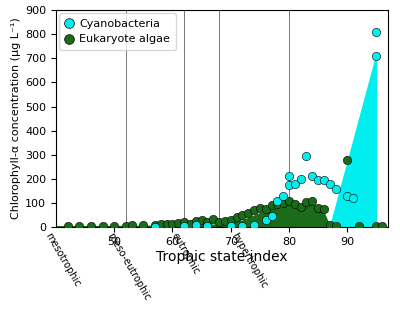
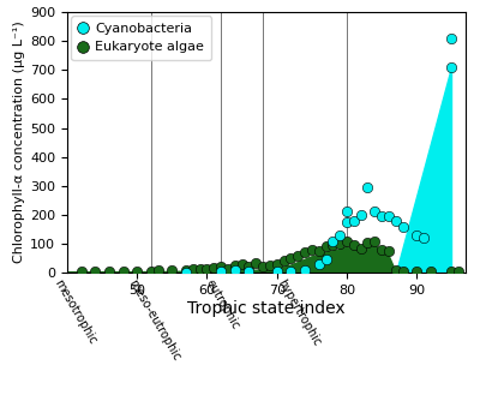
Eukaryote algae/90: 280 -> 3
